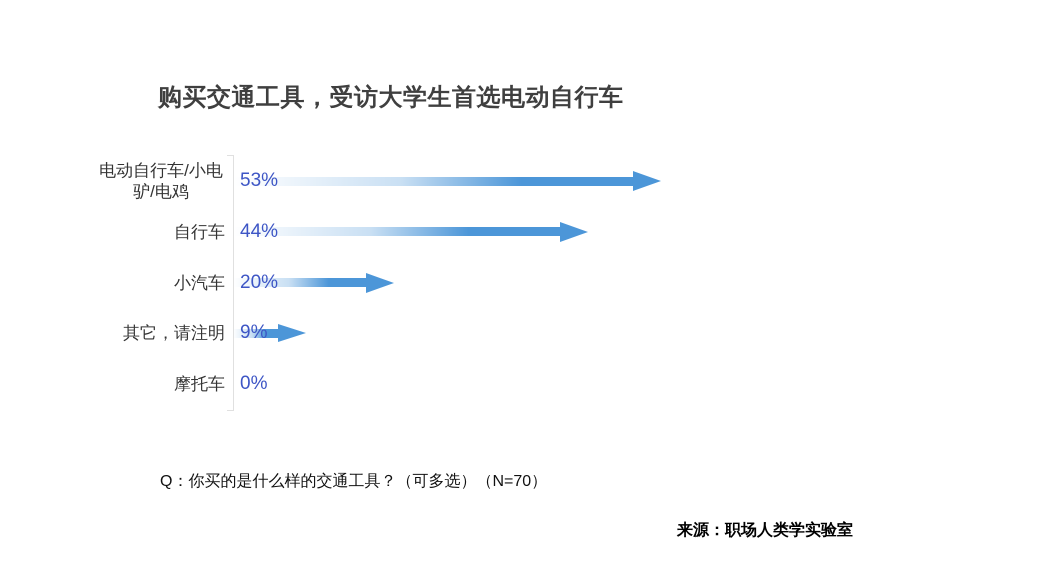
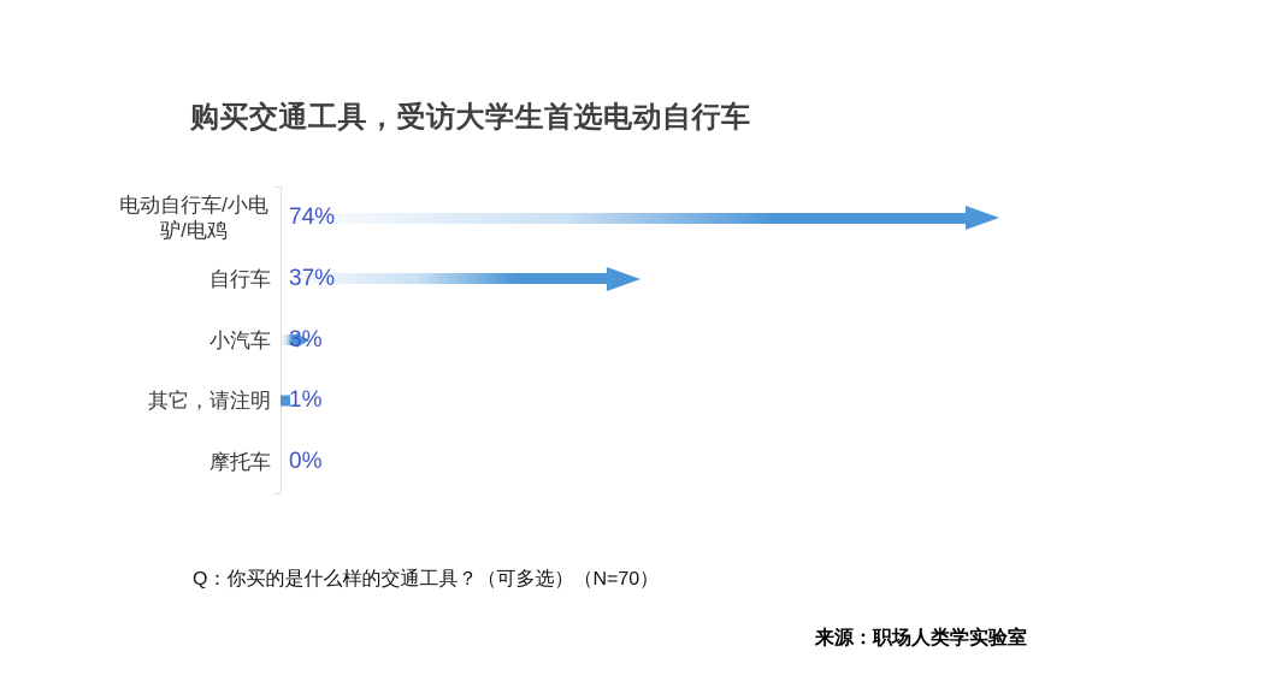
电动自行车/小电驴/电鸡: 53% -> 74%
自行车: 44% -> 37%
小汽车: 20% -> 3%
其它，请注明: 9% -> 1%
